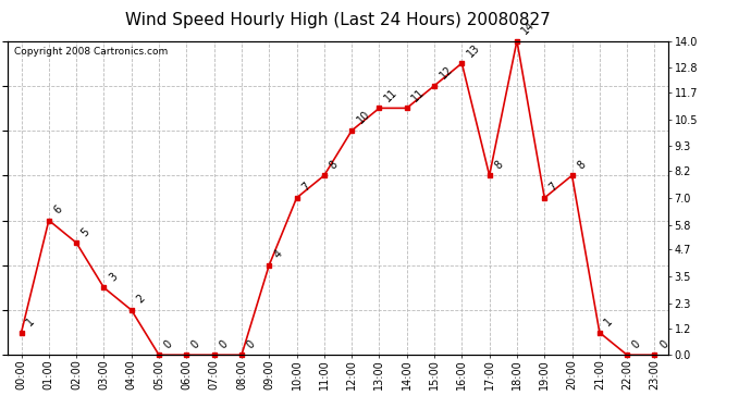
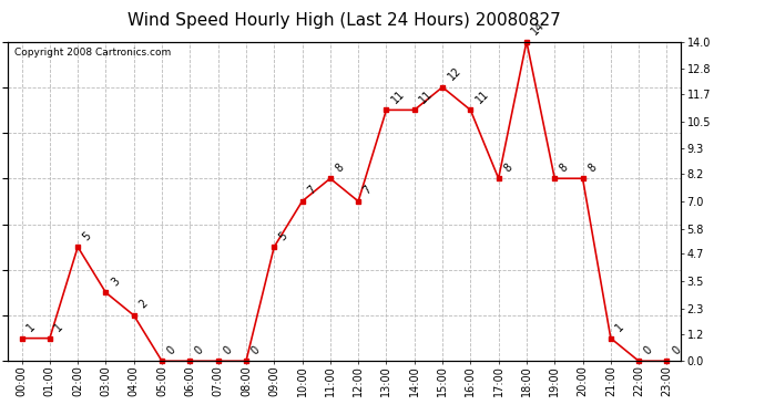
01:00: 6 -> 1
09:00: 4 -> 5
12:00: 10 -> 7
16:00: 13 -> 11
19:00: 7 -> 8
